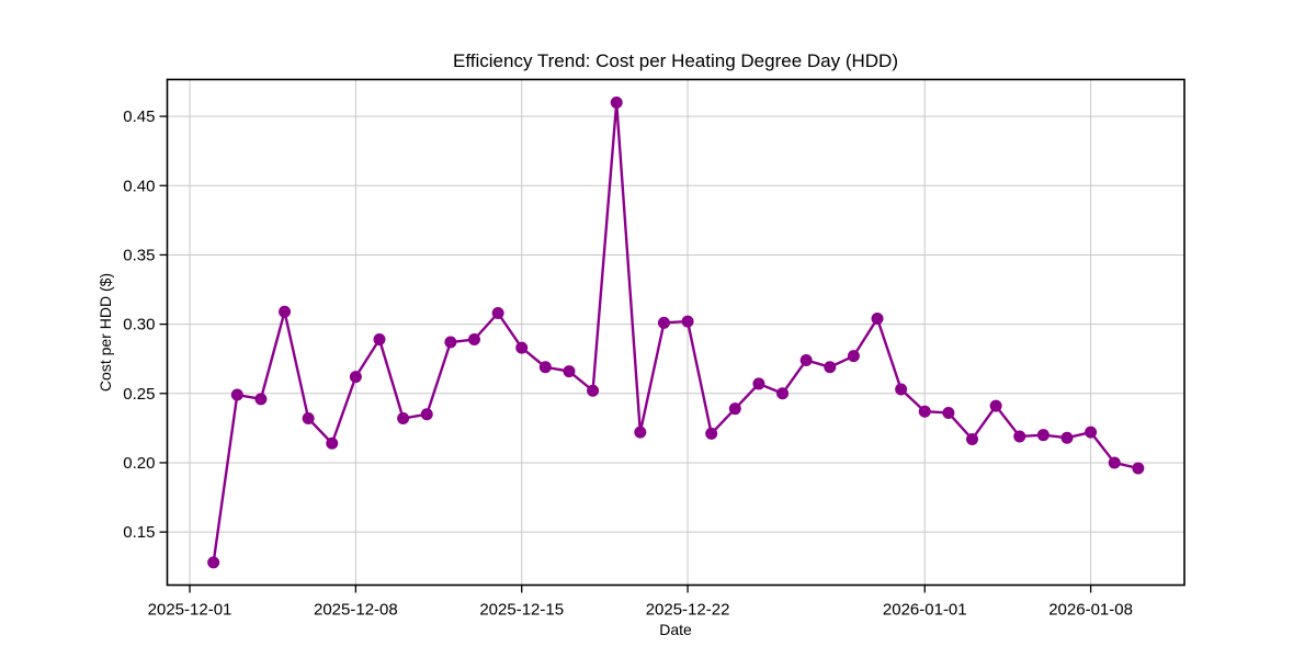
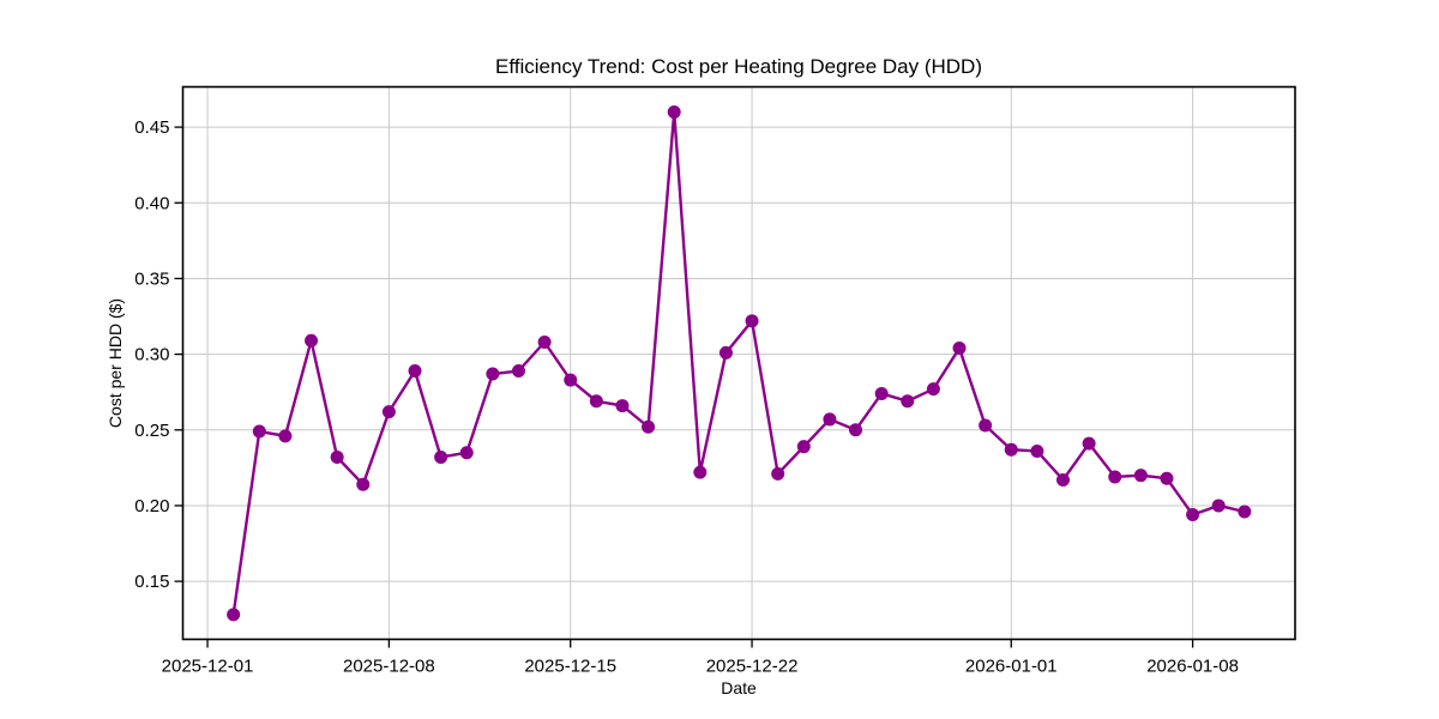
2025-12-22: 0.302 -> 0.322
2026-01-08: 0.222 -> 0.194
